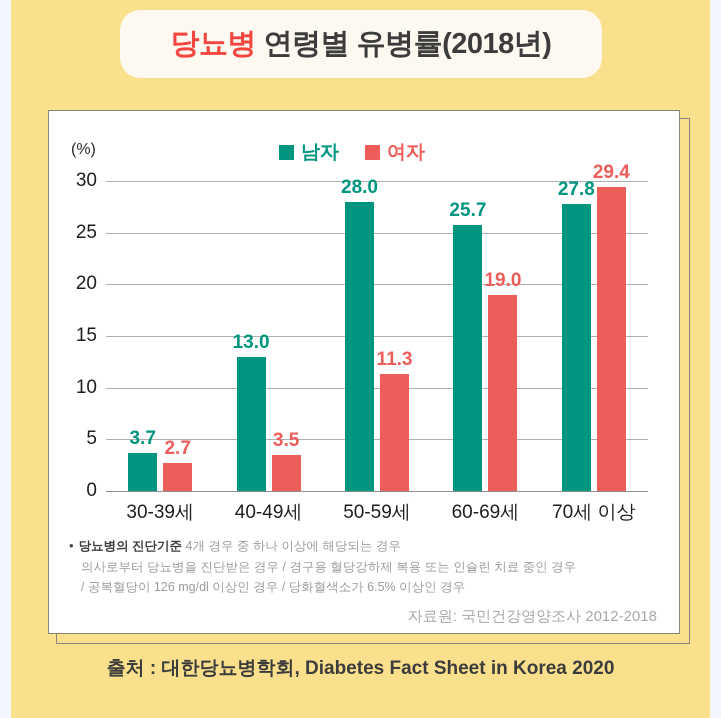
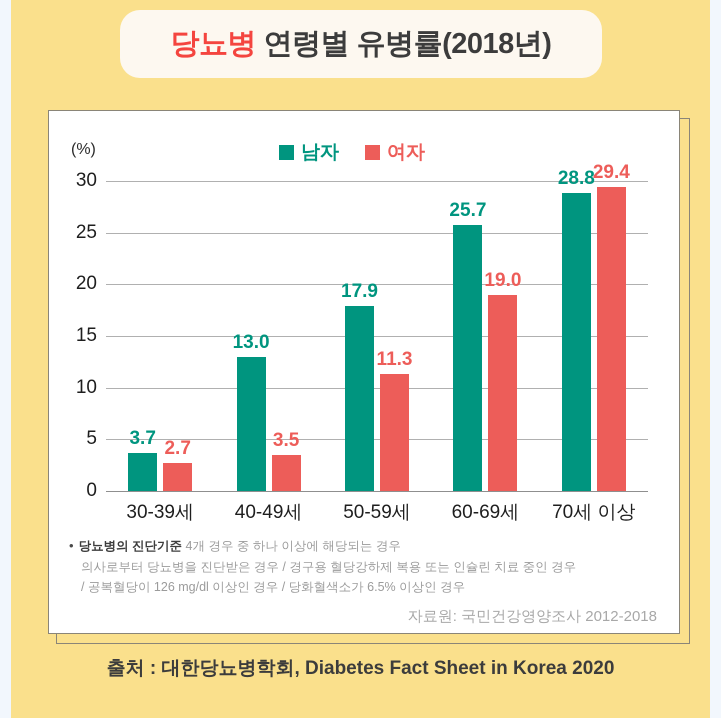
남자/50-59세: 28.0 -> 17.9
남자/70세 이상: 27.8 -> 28.8
